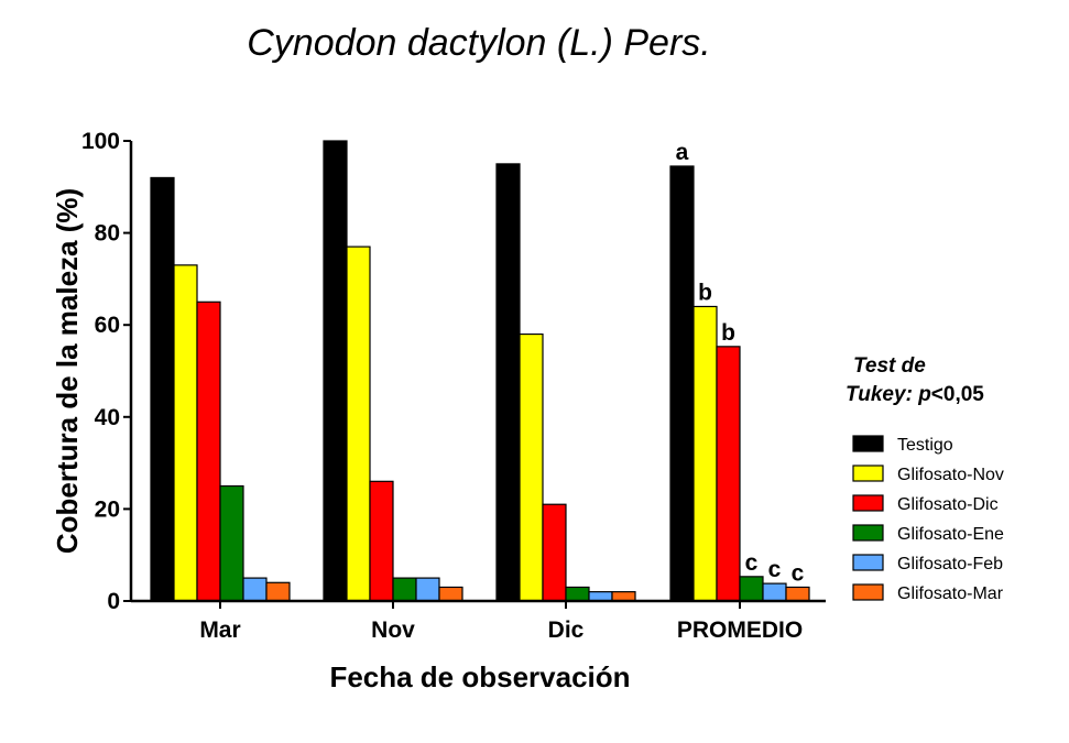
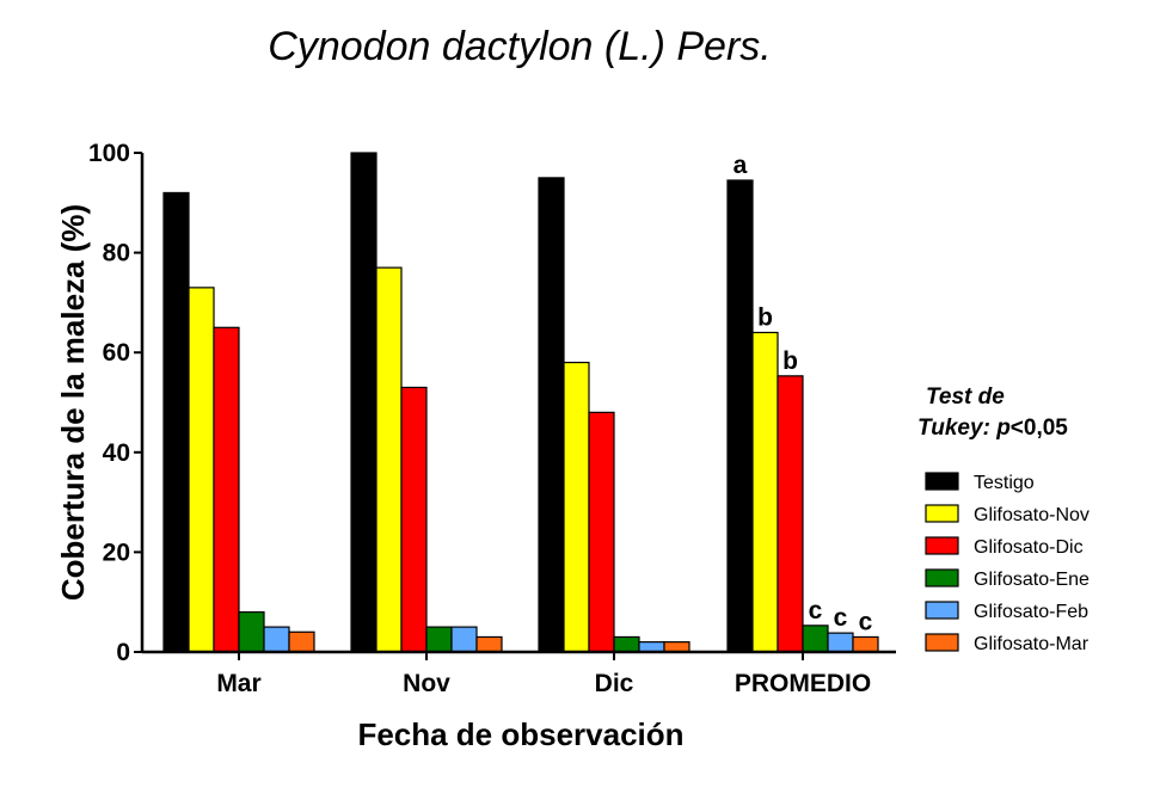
Glifosato-Ene/Mar: 25 -> 8
Glifosato-Dic/Nov: 26 -> 53
Glifosato-Dic/Dic: 21 -> 48
